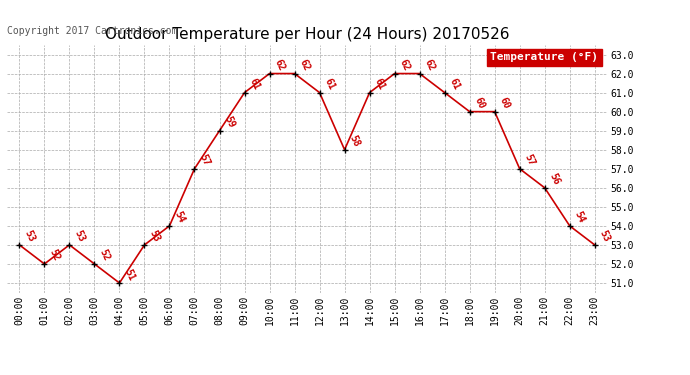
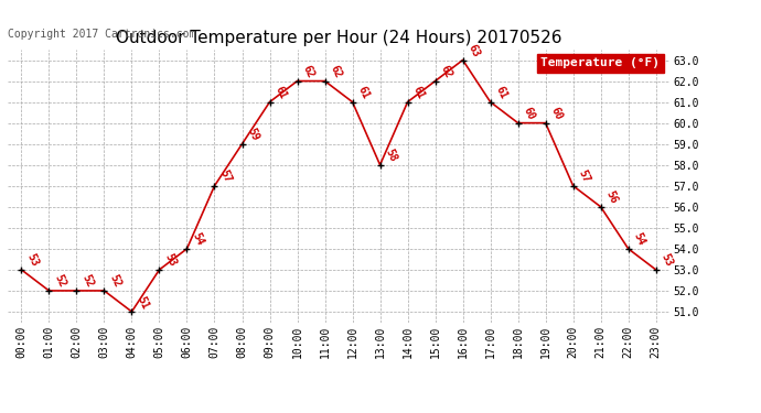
02:00: 53 -> 52
16:00: 62 -> 63
